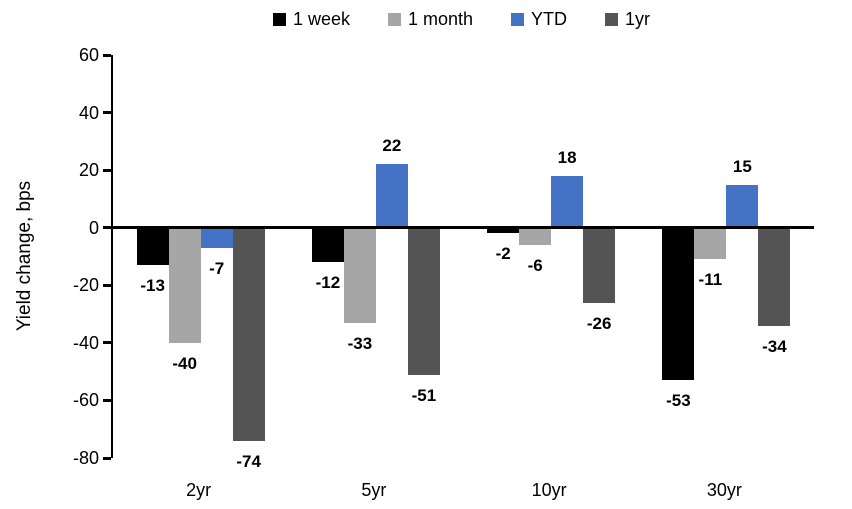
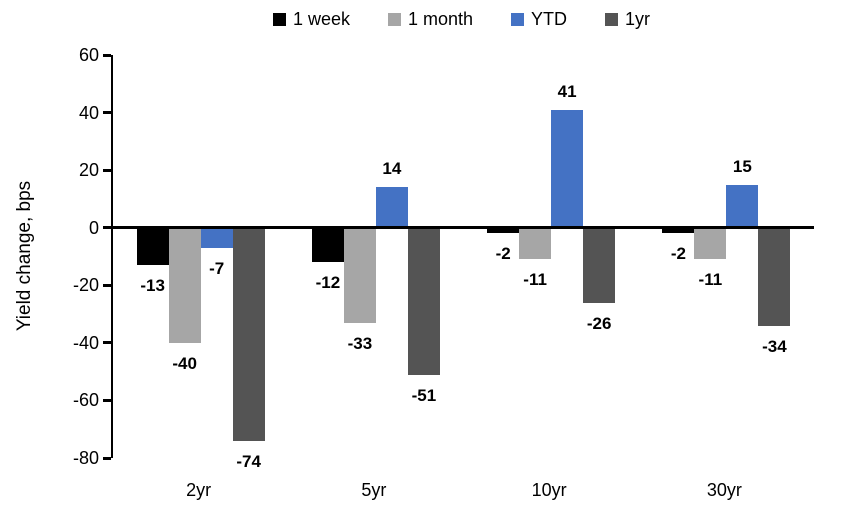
YTD/5yr: 22 -> 14
1 month/10yr: -6 -> -11
YTD/10yr: 18 -> 41
1 week/30yr: -53 -> -2
